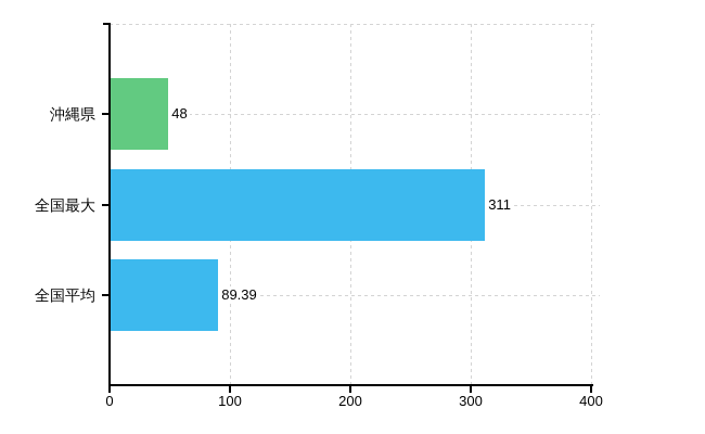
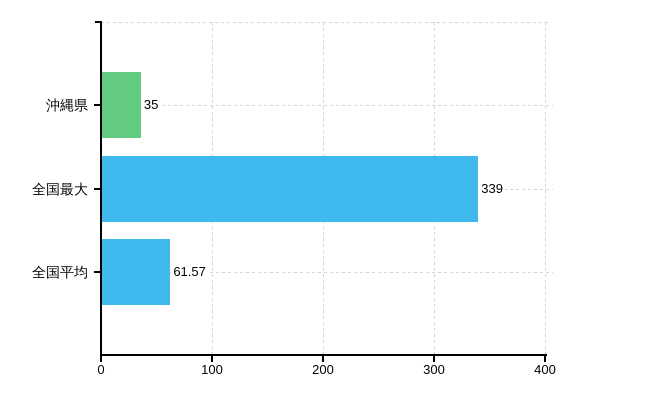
沖縄県: 48 -> 35
全国最大: 311 -> 339
全国平均: 89.39 -> 61.57
